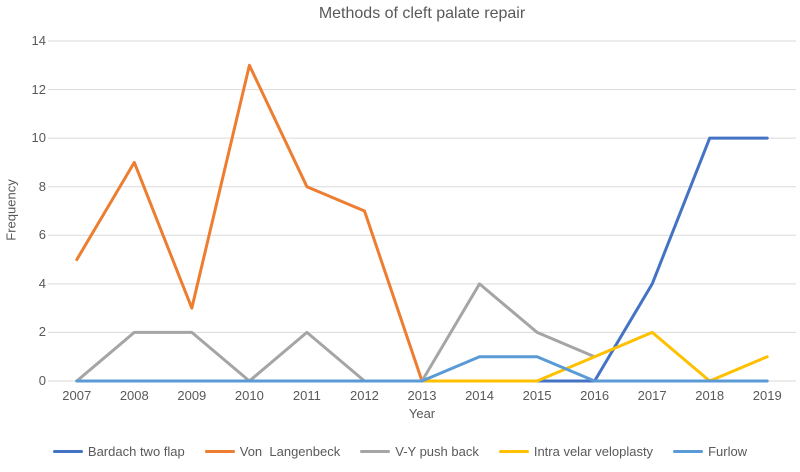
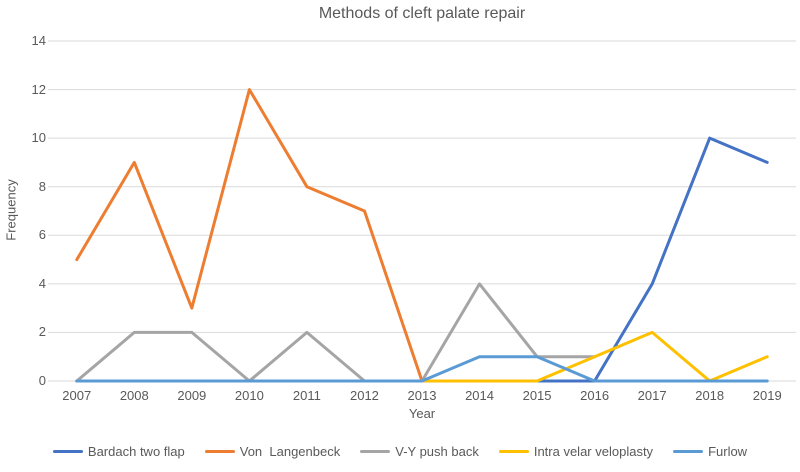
Von Langenbeck/2010: 13 -> 12
V-Y push back/2015: 2 -> 1
Bardach two flap/2019: 10 -> 9
